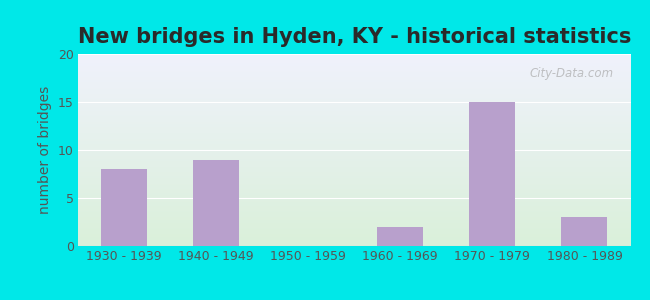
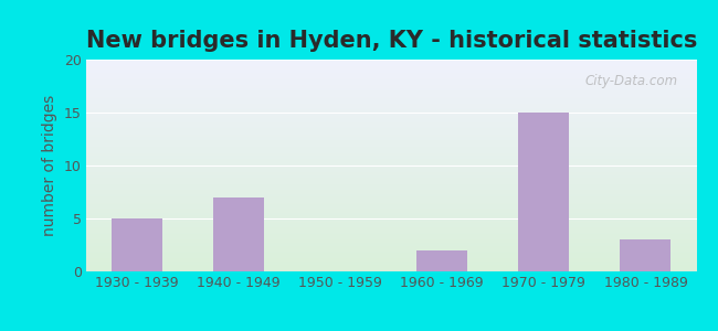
1930 - 1939: 8 -> 5
1940 - 1949: 9 -> 7
